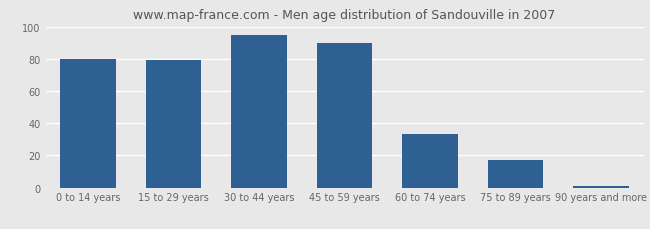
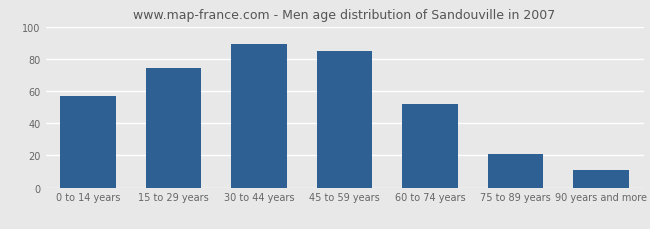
0 to 14 years: 80 -> 57
15 to 29 years: 79 -> 74
30 to 44 years: 95 -> 89
45 to 59 years: 90 -> 85
60 to 74 years: 33 -> 52
75 to 89 years: 17 -> 21
90 years and more: 1 -> 11
